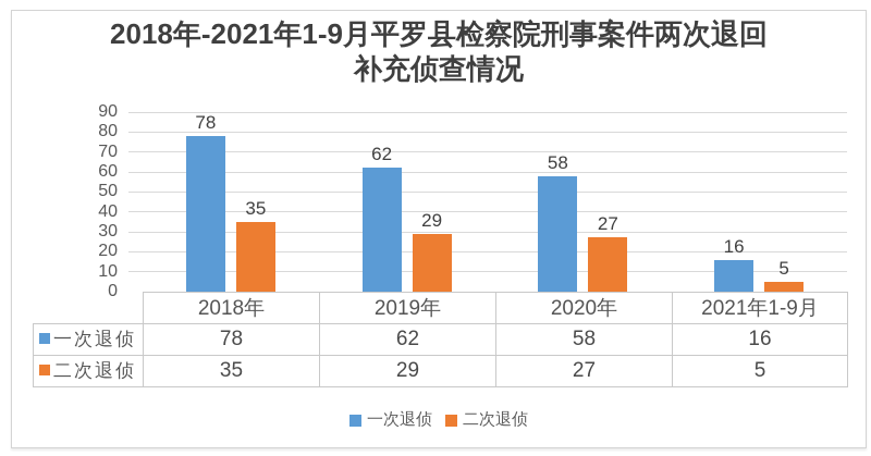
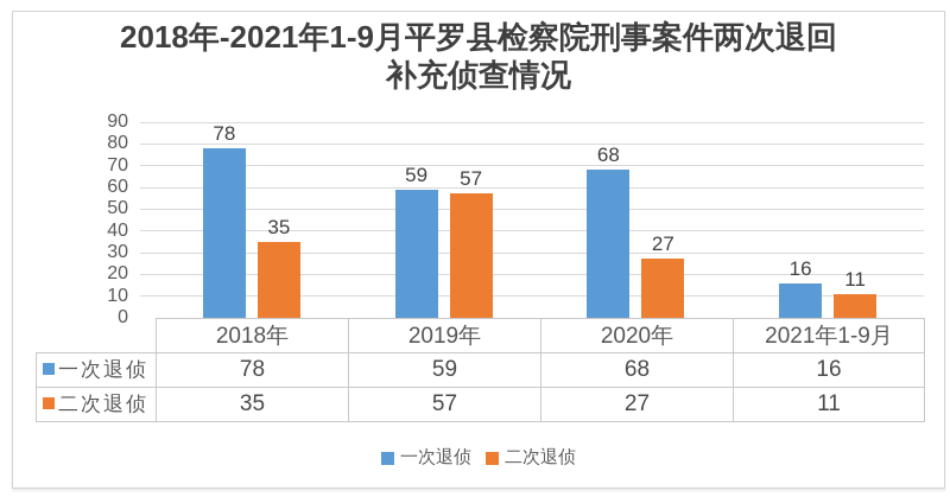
一次退侦/2019年: 62 -> 59
二次退侦/2019年: 29 -> 57
一次退侦/2020年: 58 -> 68
二次退侦/2021年1-9月: 5 -> 11
